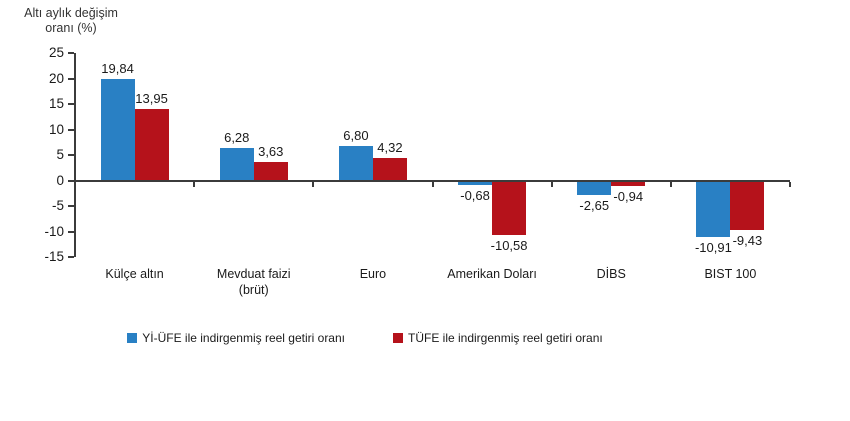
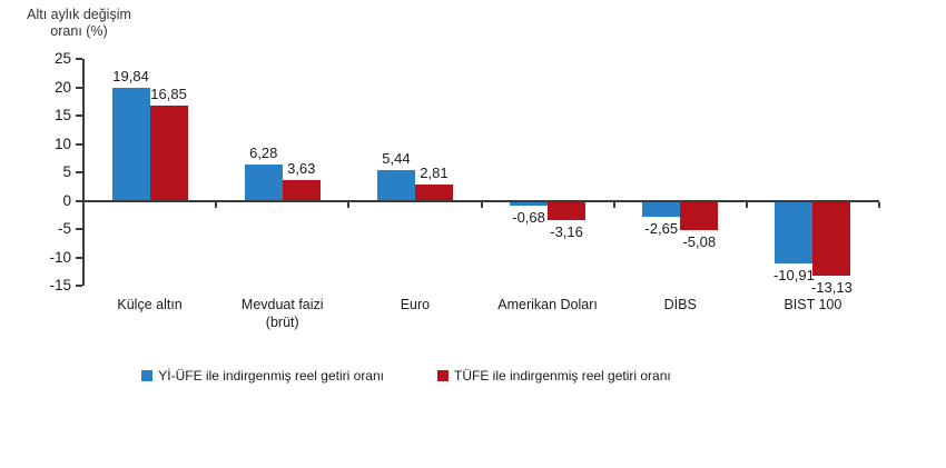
TÜFE ile indirgenmiş reel getiri oranı/Külçe altın: 13,95 -> 16,85
Yİ-ÜFE ile indirgenmiş reel getiri oranı/Euro: 6,80 -> 5,44
TÜFE ile indirgenmiş reel getiri oranı/Euro: 4,32 -> 2,81
TÜFE ile indirgenmiş reel getiri oranı/Amerikan Doları: -10,58 -> -3,16
TÜFE ile indirgenmiş reel getiri oranı/DİBS: -0,94 -> -5,08
TÜFE ile indirgenmiş reel getiri oranı/BIST 100: -9,43 -> -13,13
